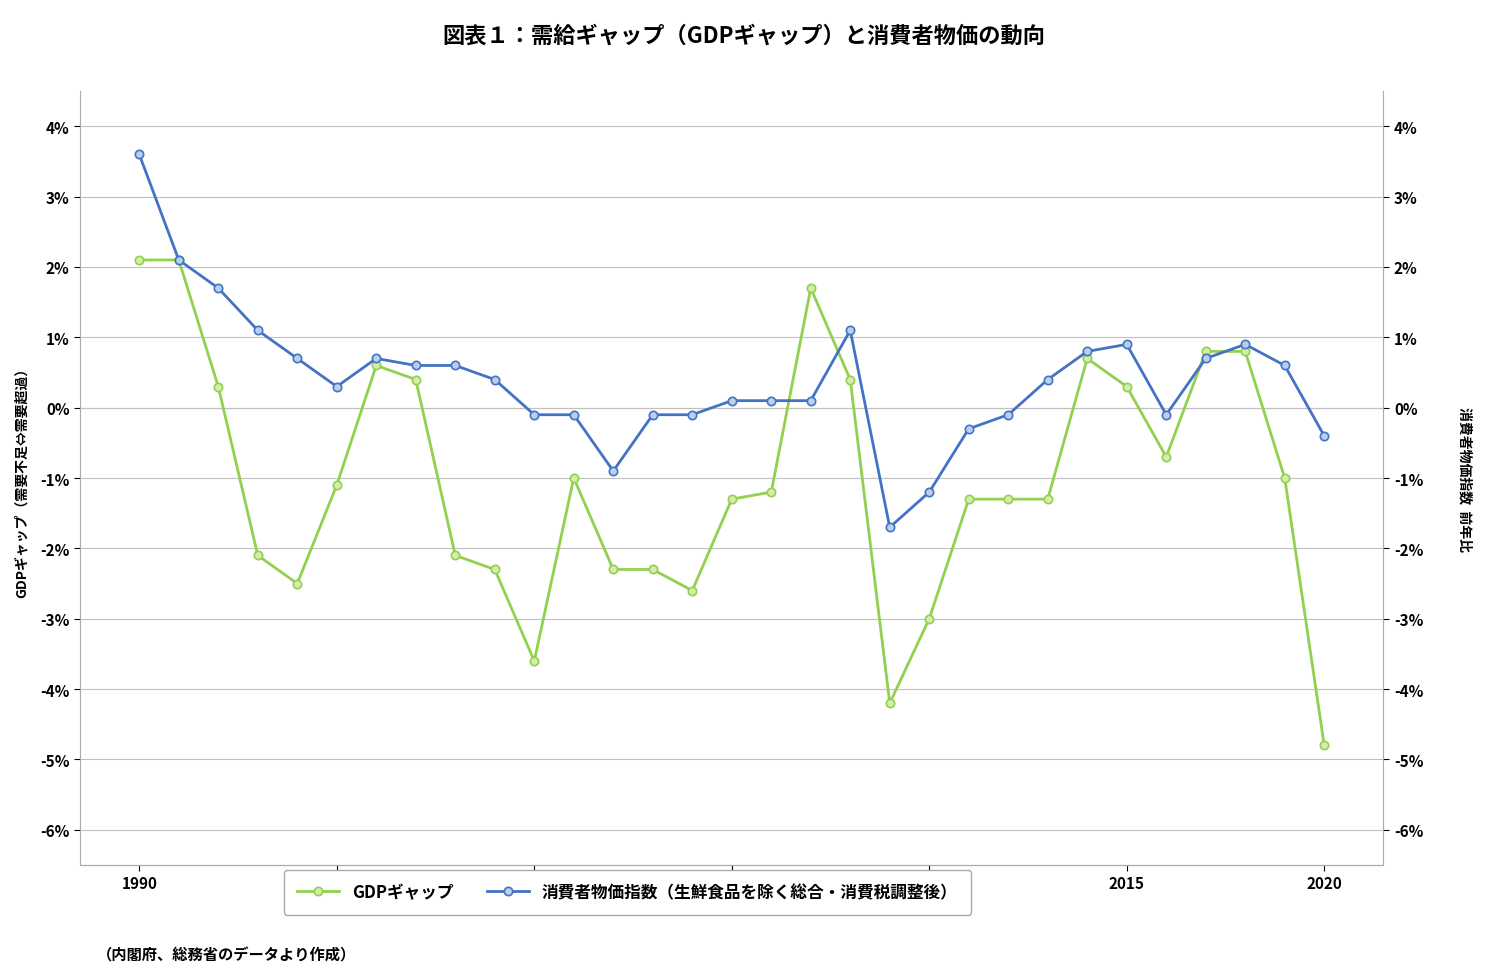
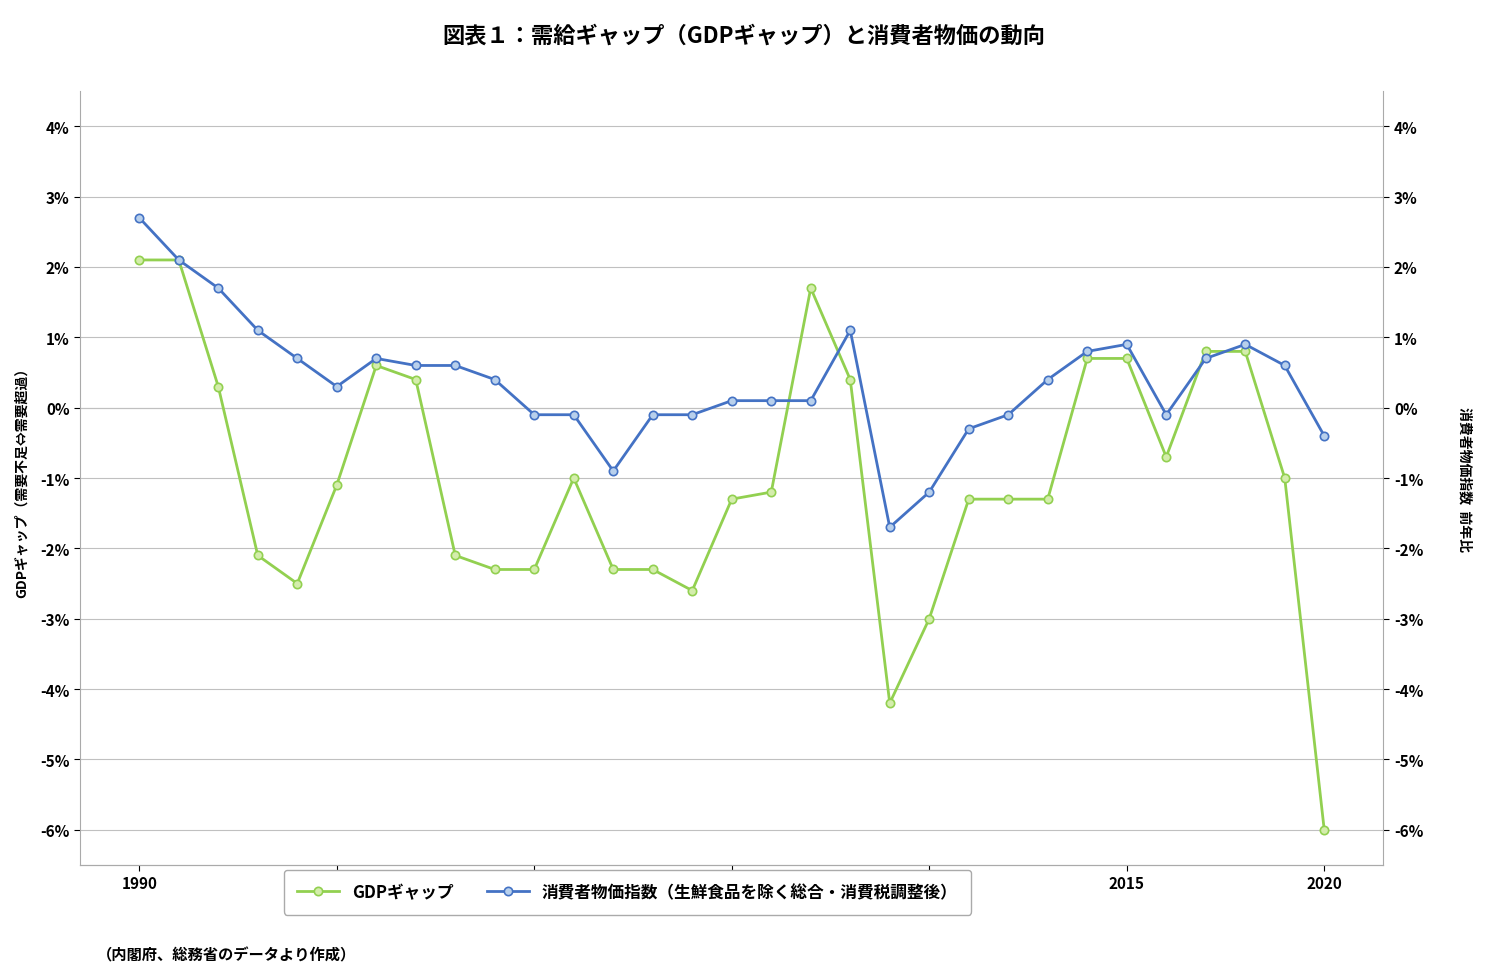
消費者物価指数（生鮮食品を除く総合・消費税調整後）/1990: 3.6% -> 2.7%
GDPギャップ/2000: -3.6% -> -2.3%
GDPギャップ/2015: 0.3% -> 0.7%
GDPギャップ/2020: -4.8% -> -6.0%
